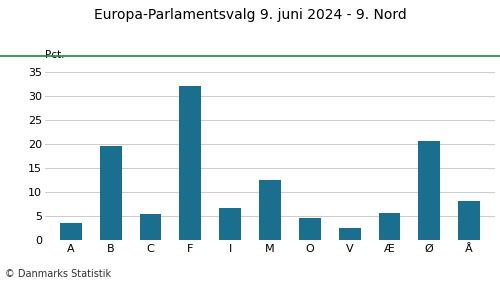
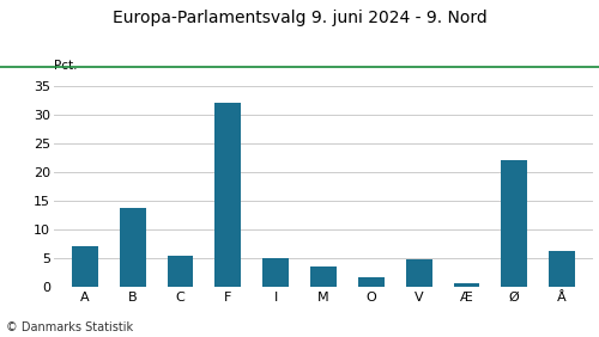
A: 3.5 -> 7.0
B: 19.5 -> 13.7
I: 6.5 -> 5.0
M: 12.5 -> 3.4
O: 4.5 -> 1.5
V: 2.5 -> 4.8
Æ: 5.5 -> 0.6
Ø: 20.5 -> 22.0
Å: 8.0 -> 6.1
